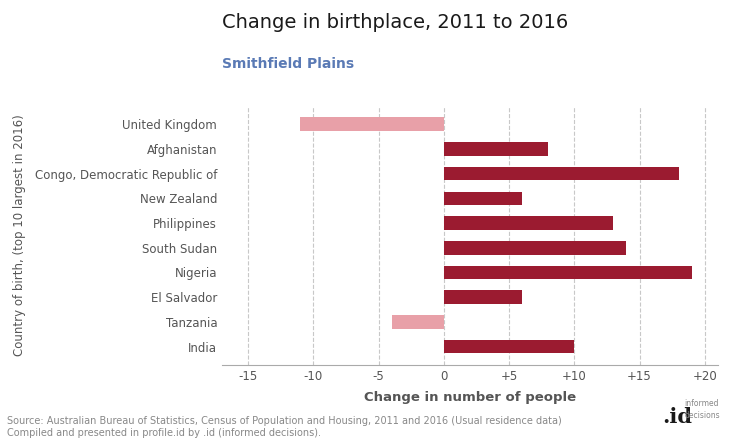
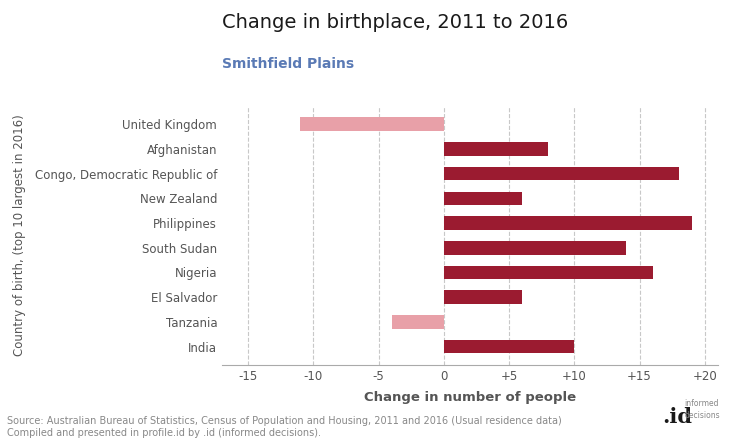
Philippines: 13 -> 19
Nigeria: 19 -> 16
